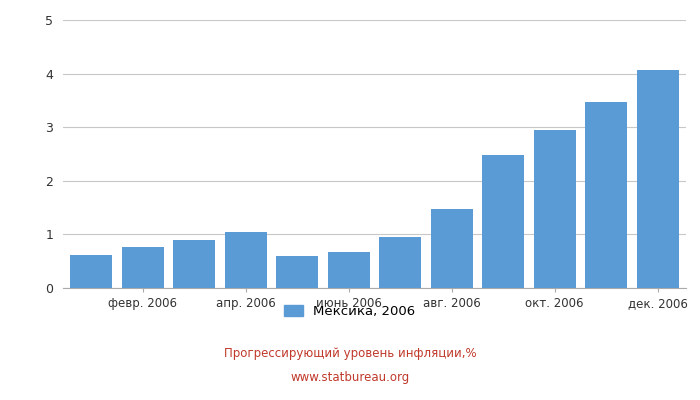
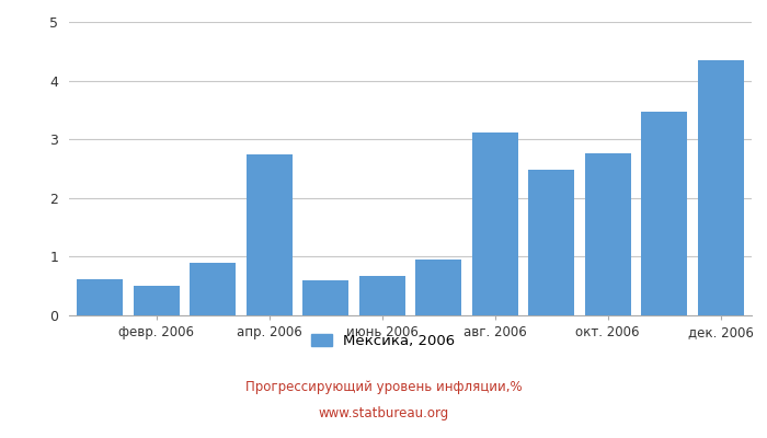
февр. 2006: 0.76 -> 0.50
апр. 2006: 1.05 -> 2.74
авг. 2006: 1.47 -> 3.12
окт. 2006: 2.94 -> 2.76
дек. 2006: 4.07 -> 4.34
